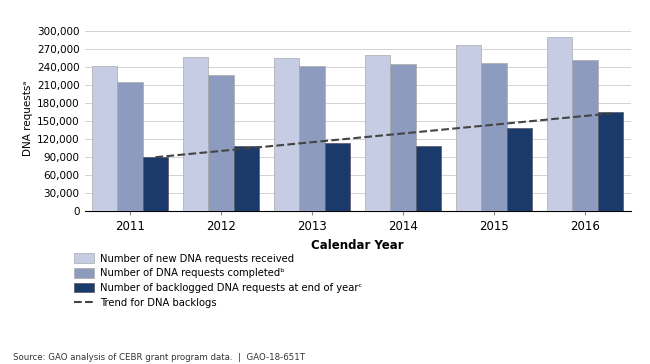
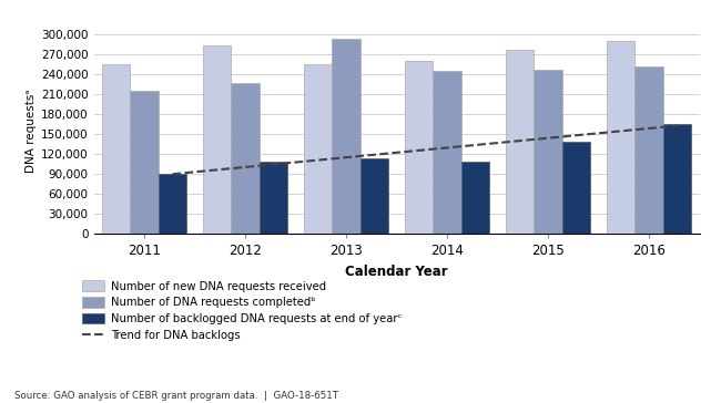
Number of new DNA requests received/2011: 243,000 -> 256,000
Number of new DNA requests received/2012: 258,000 -> 284,000
Number of DNA requests completedᵇ/2013: 243,000 -> 294,000
